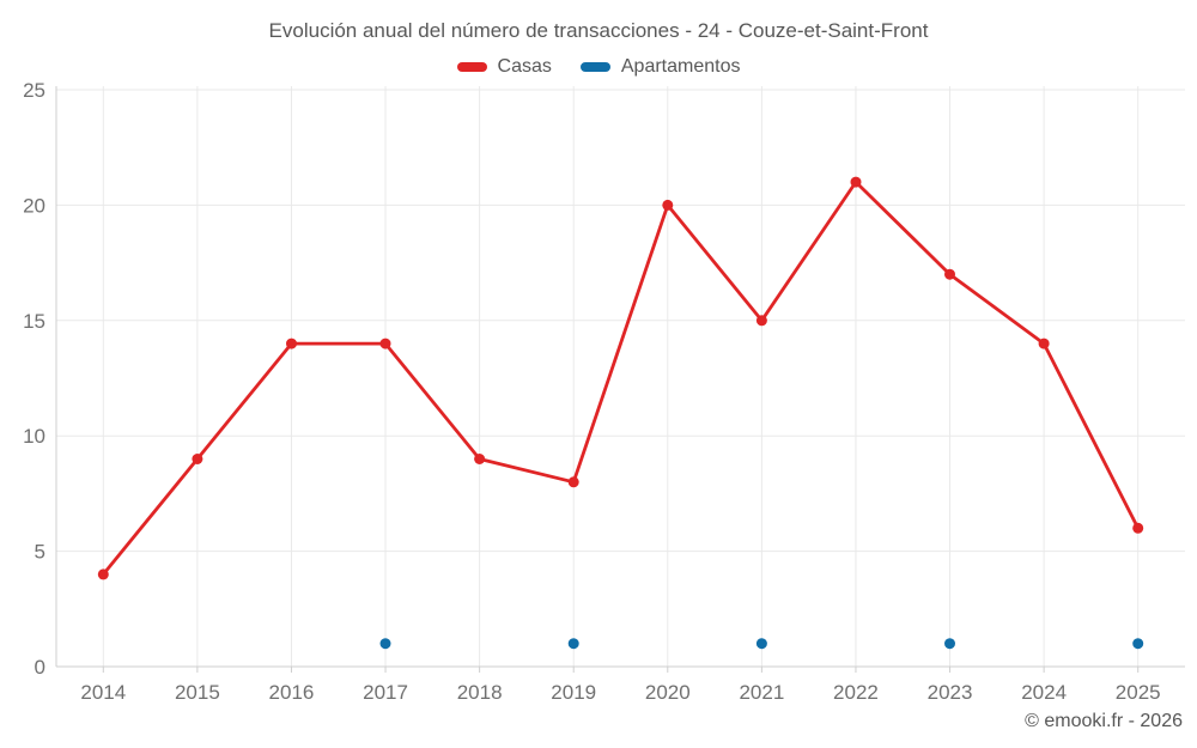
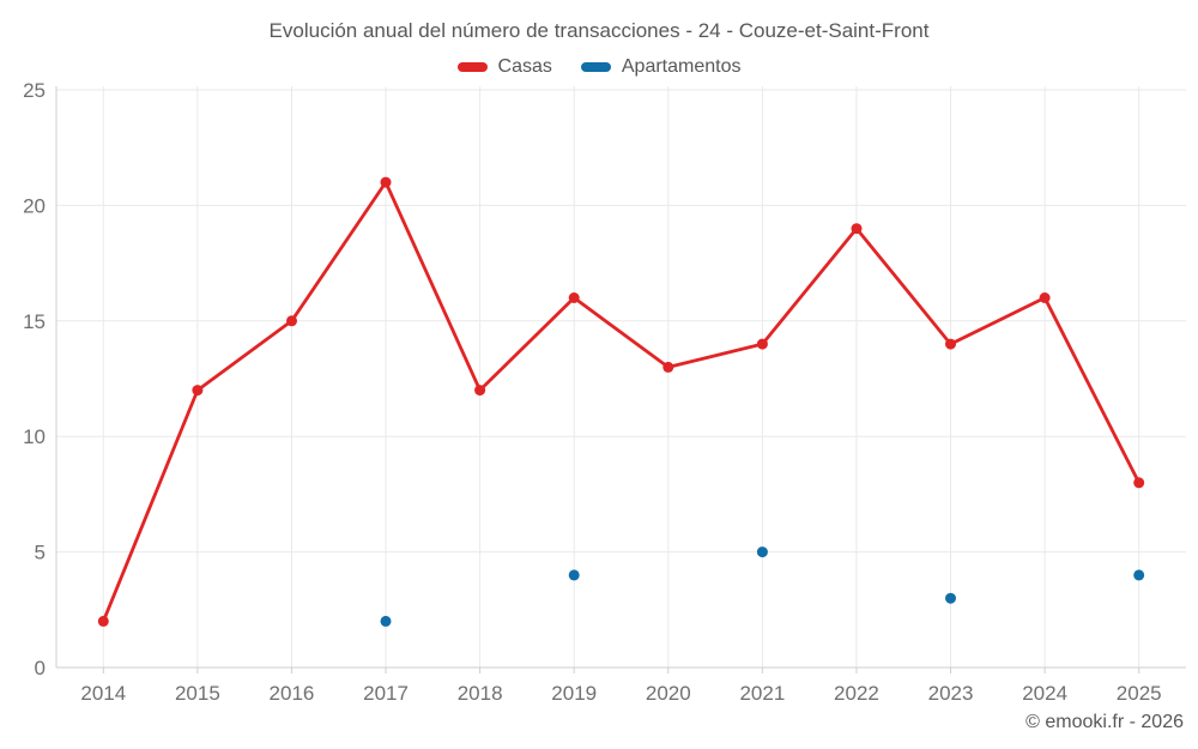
Casas/2014: 4 -> 2
Casas/2015: 9 -> 12
Casas/2016: 14 -> 15
Casas/2017: 14 -> 21
Apartamentos/2017: 1 -> 2
Casas/2018: 9 -> 12
Casas/2019: 8 -> 16
Apartamentos/2019: 1 -> 4
Casas/2020: 20 -> 13
Casas/2021: 15 -> 14
Apartamentos/2021: 1 -> 5
Casas/2022: 21 -> 19
Casas/2023: 17 -> 14
Apartamentos/2023: 1 -> 3
Casas/2024: 14 -> 16
Casas/2025: 6 -> 8
Apartamentos/2025: 1 -> 4
